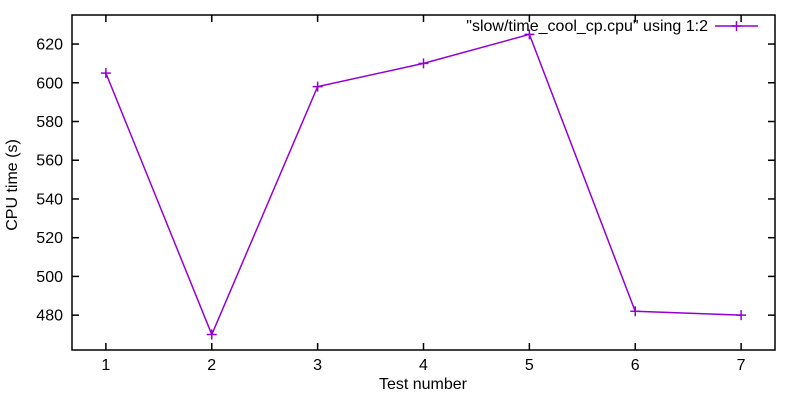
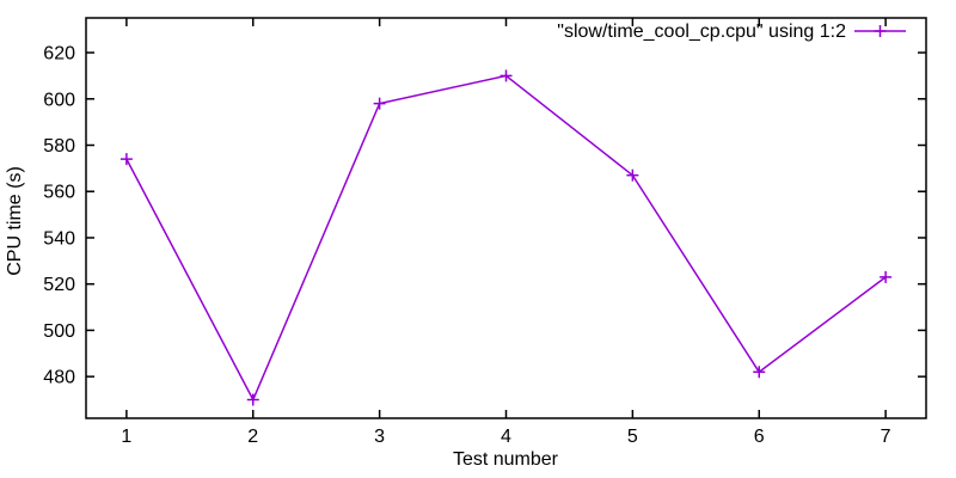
1: 605 -> 574
5: 625 -> 567
7: 480 -> 523
